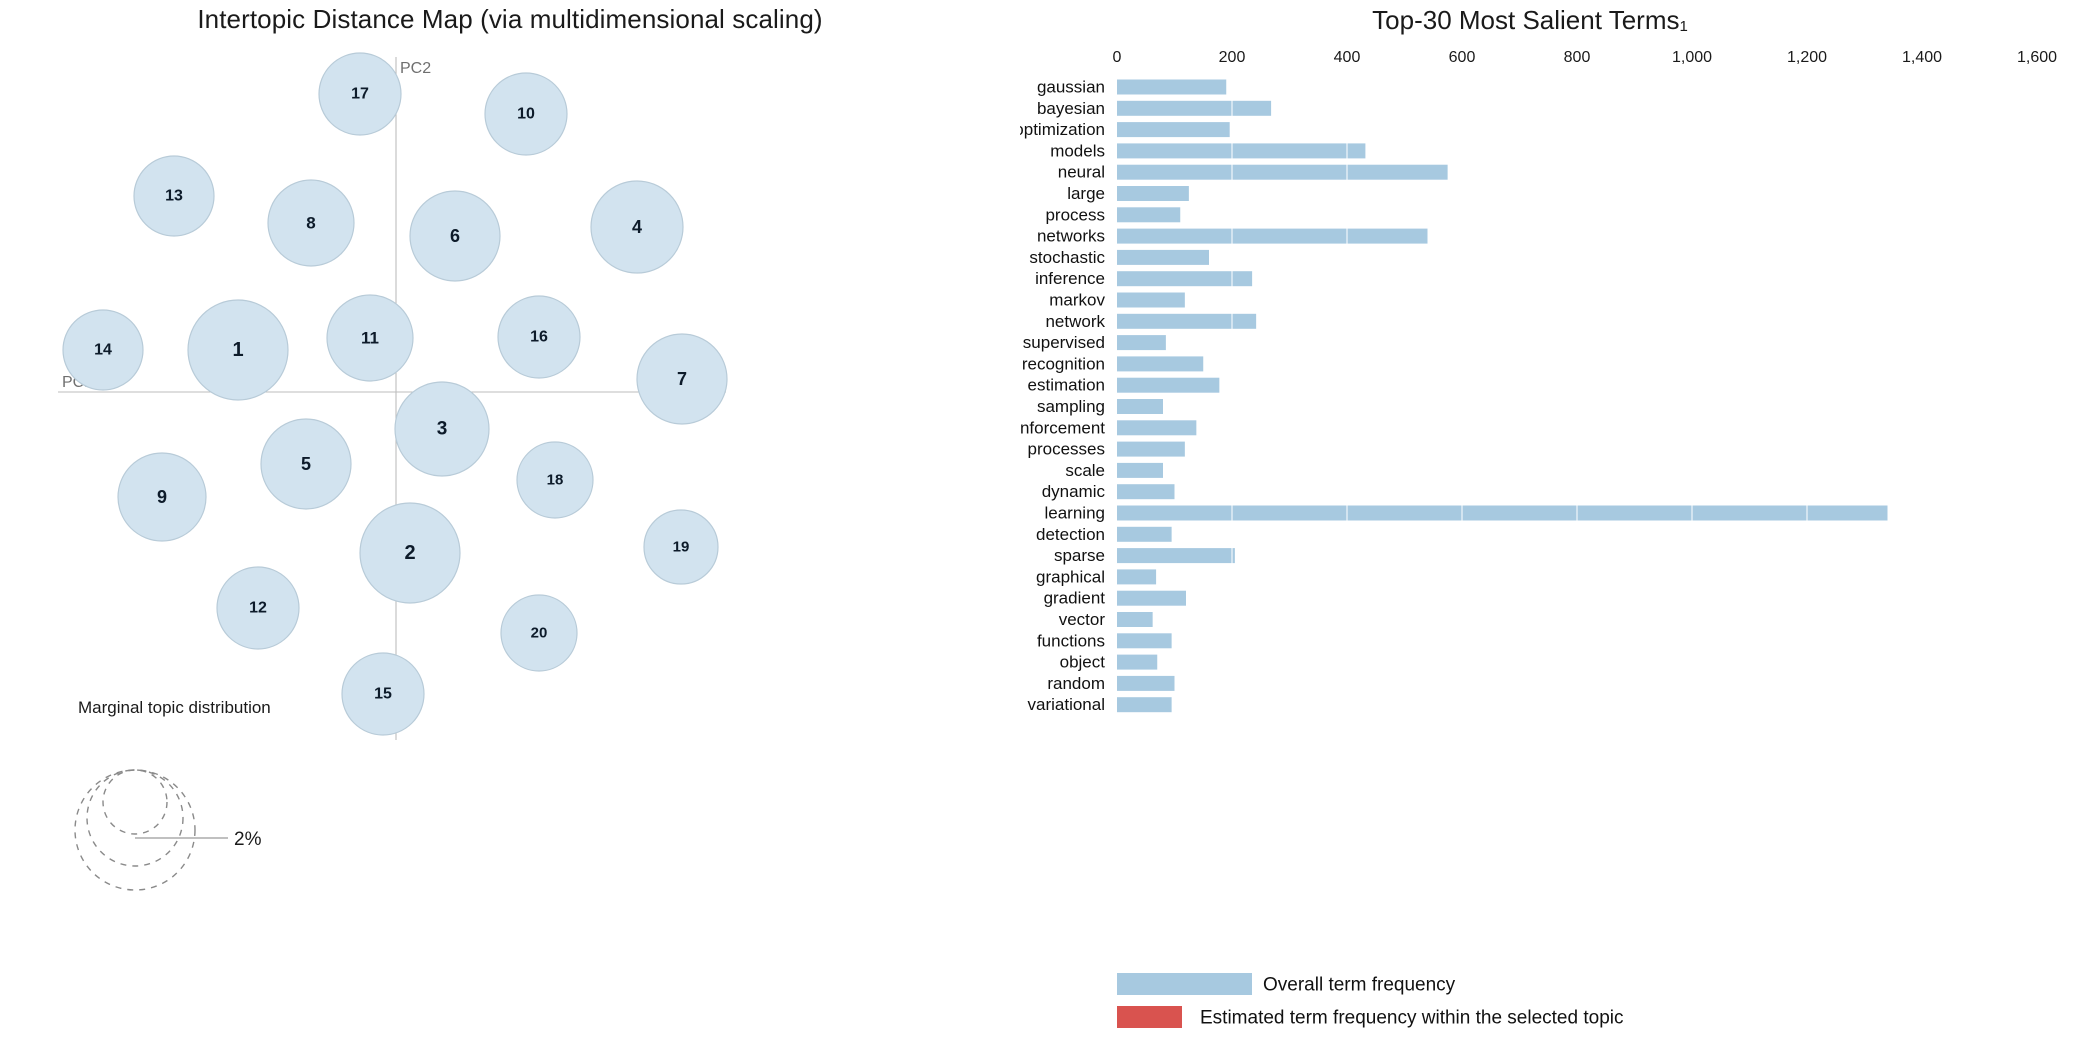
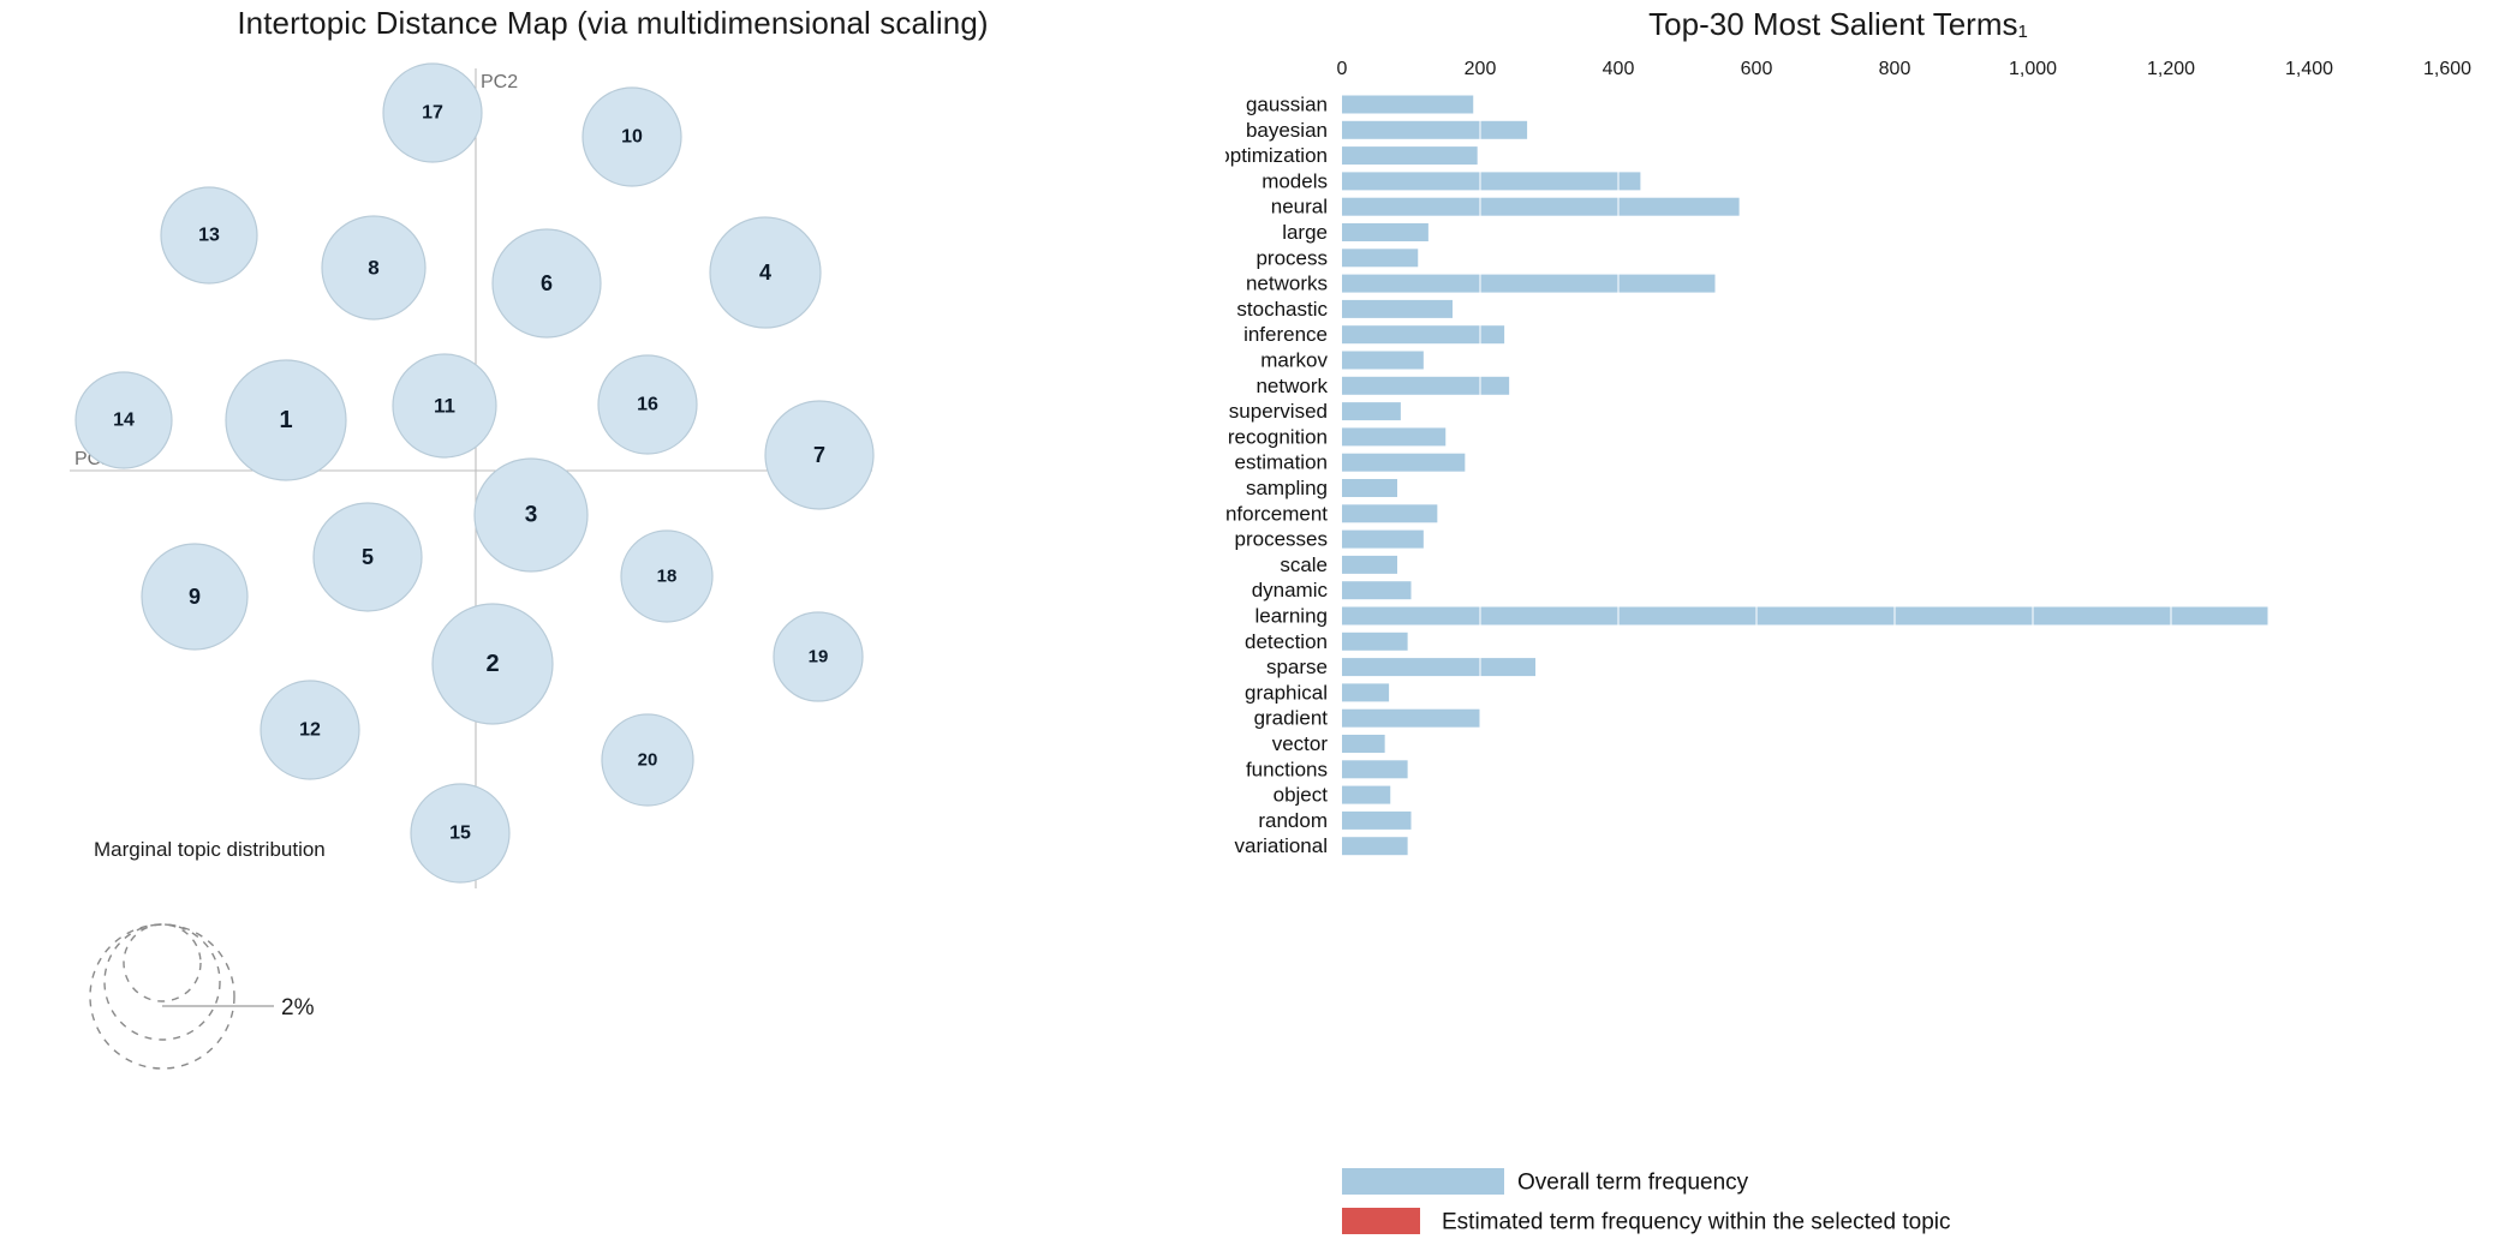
Overall term frequency/sparse: 200 -> 280
Overall term frequency/gradient: 120 -> 200
